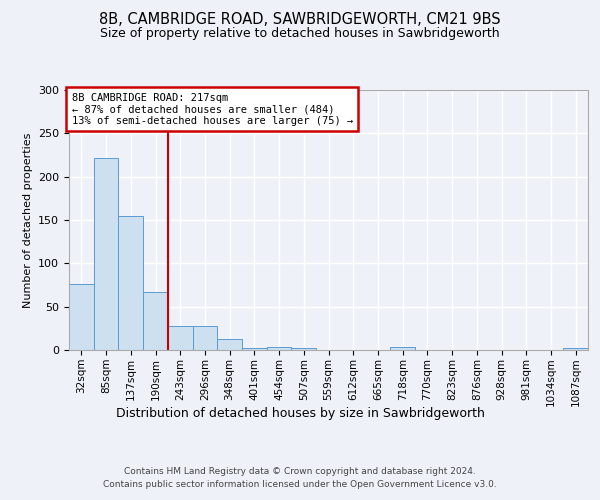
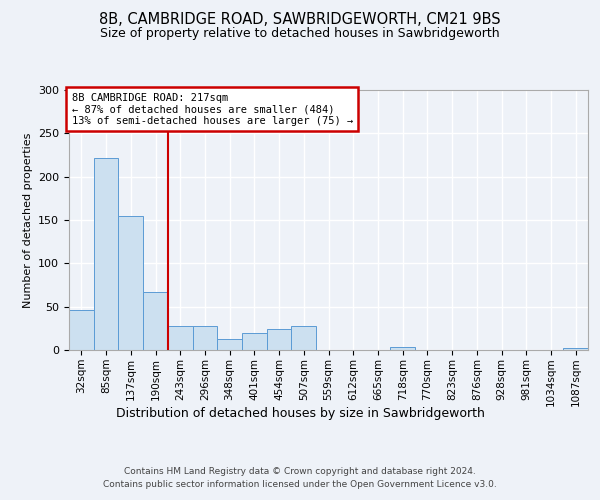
32sqm: 76 -> 46
401sqm: 2 -> 20
454sqm: 4 -> 24
507sqm: 2 -> 28
